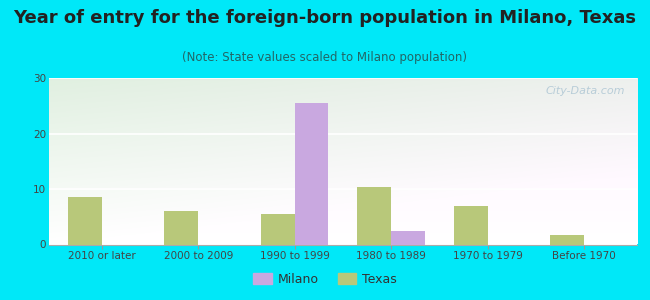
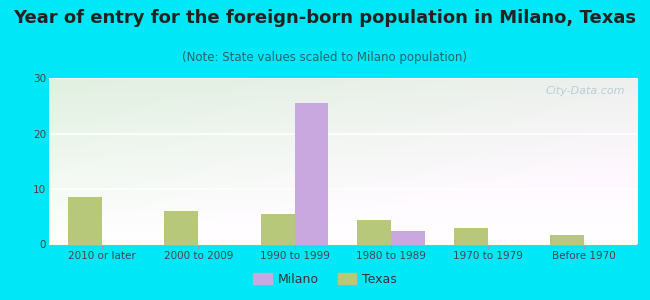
Texas/1980 to 1989: 10.4 -> 4.5
Texas/1970 to 1979: 7.0 -> 3.0
